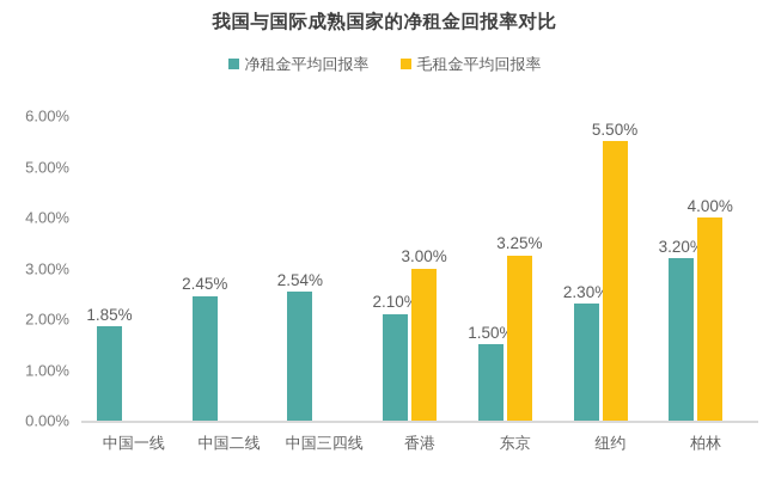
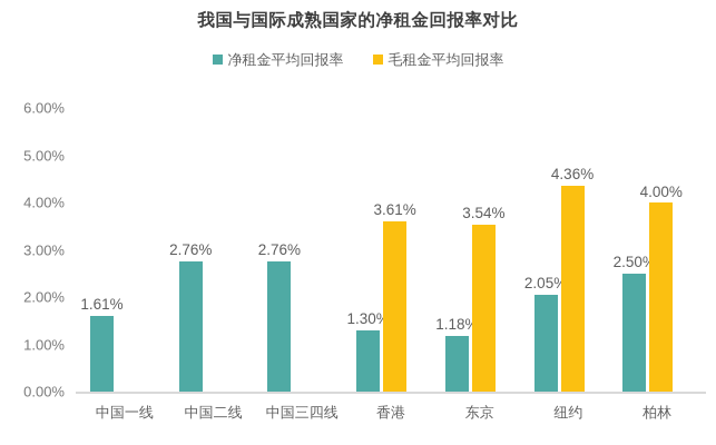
净租金平均回报率/中国一线: 1.85% -> 1.61%
净租金平均回报率/中国二线: 2.45% -> 2.76%
净租金平均回报率/中国三四线: 2.54% -> 2.76%
净租金平均回报率/香港: 2.10% -> 1.30%
毛租金平均回报率/香港: 3.00% -> 3.61%
净租金平均回报率/东京: 1.50% -> 1.18%
毛租金平均回报率/东京: 3.25% -> 3.54%
净租金平均回报率/纽约: 2.30% -> 2.05%
毛租金平均回报率/纽约: 5.50% -> 4.36%
净租金平均回报率/柏林: 3.20% -> 2.50%
